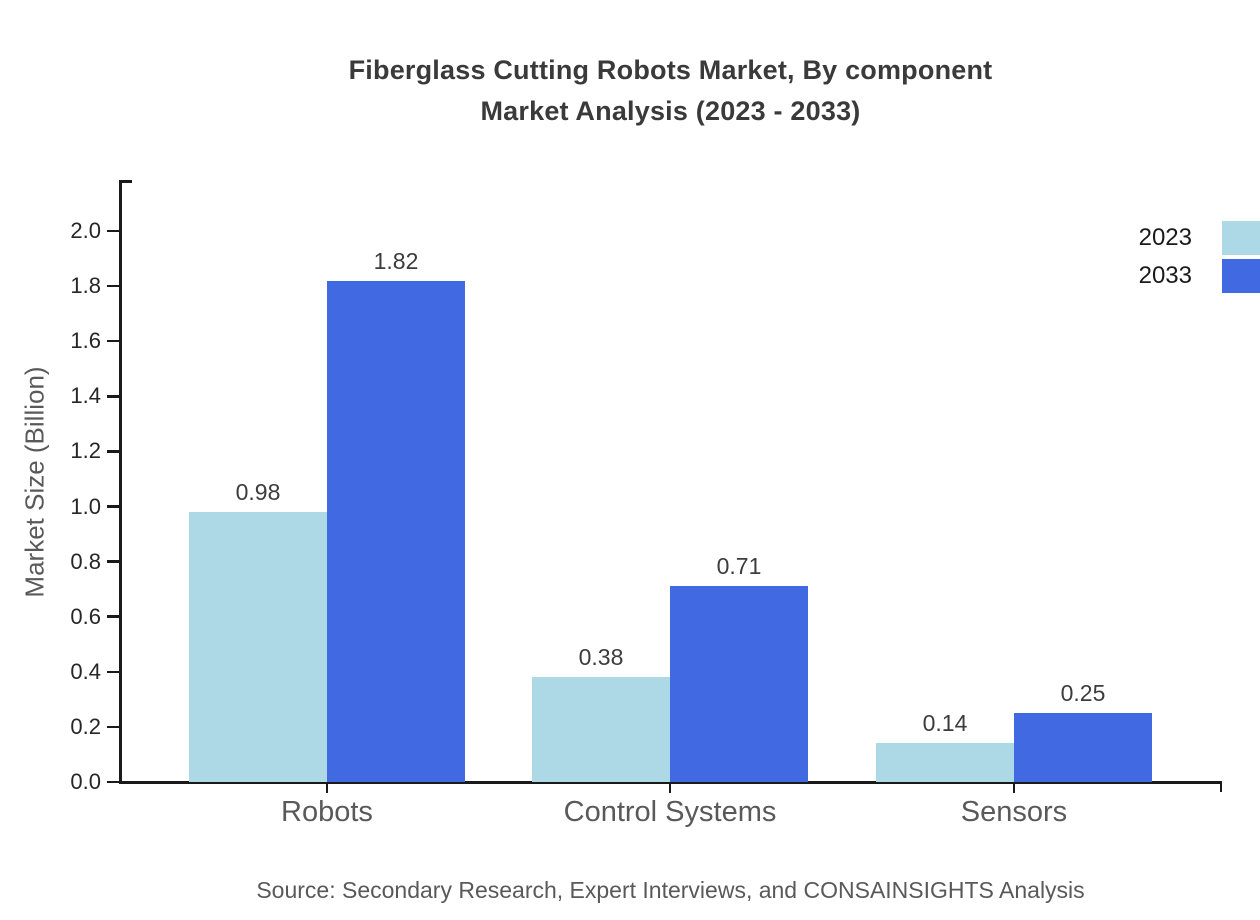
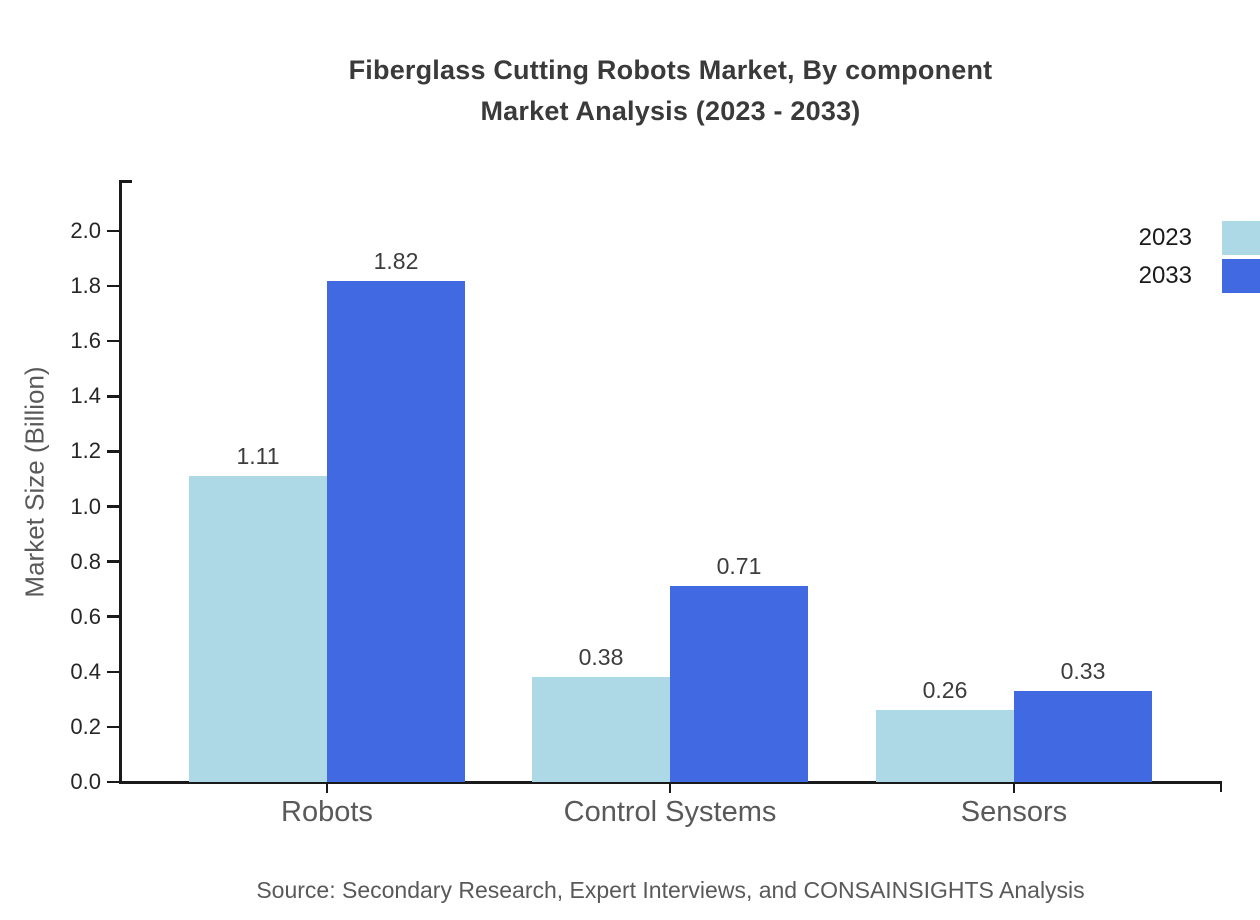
2023/Robots: 0.98 -> 1.11
2023/Sensors: 0.14 -> 0.26
2033/Sensors: 0.25 -> 0.33
